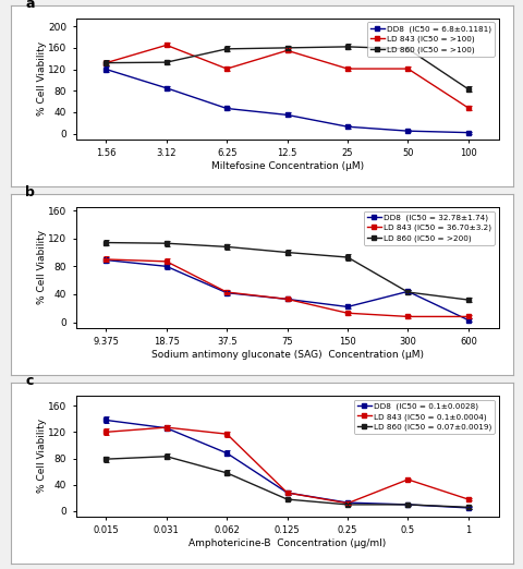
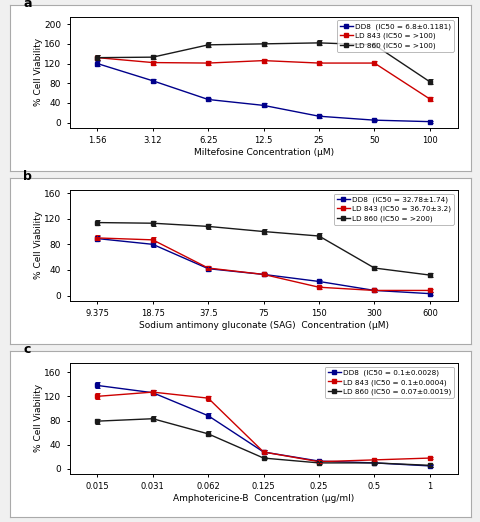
LD 843 (IC50 = >100)/3.12: 165 -> 122
LD 843 (IC50 = >100)/12.5: 155 -> 126
DD8 (IC50 = 32.78±1.74)/300: 44 -> 8
LD 843 (IC50 = 0.1±0.0004)/0.5: 48 -> 15
